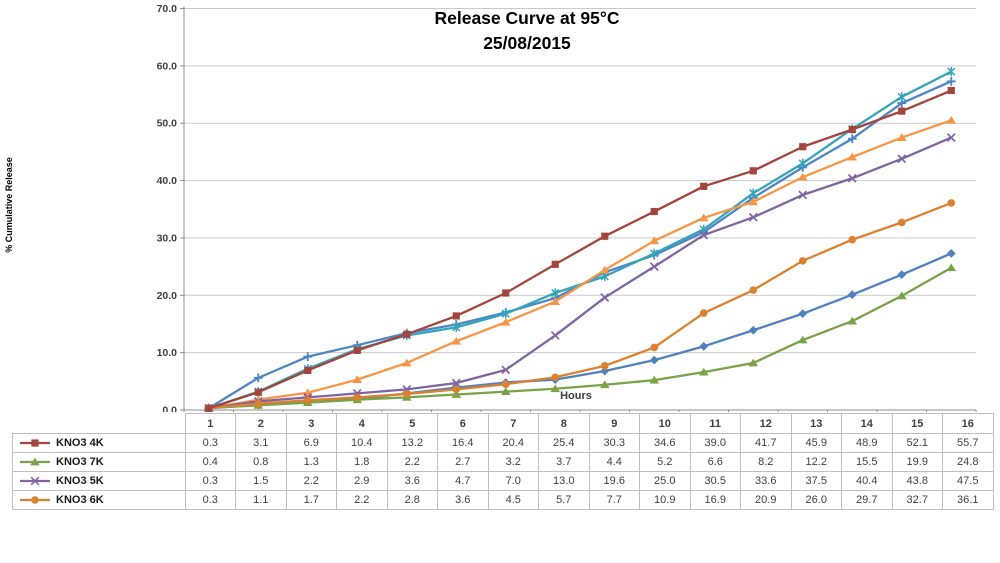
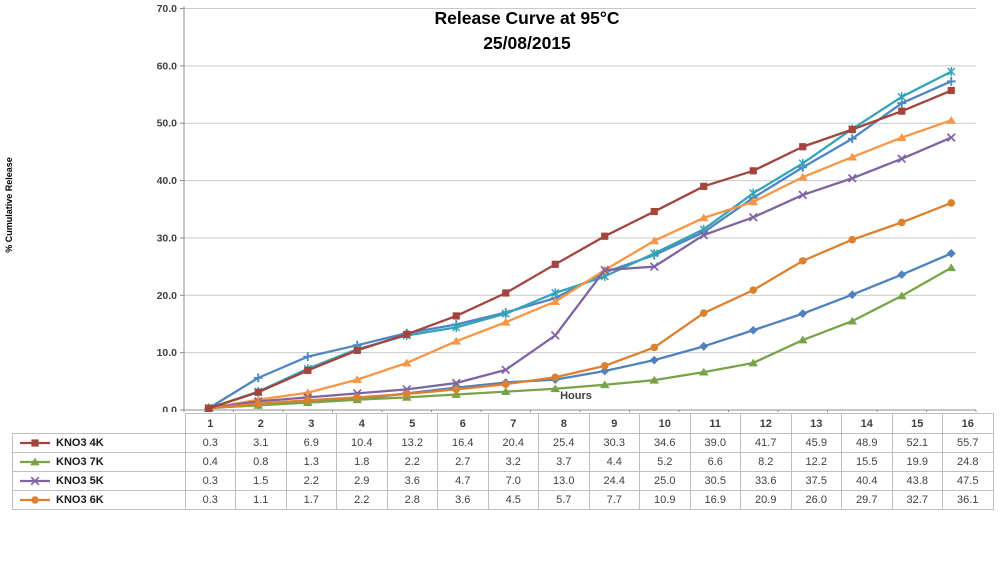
KNO3 5K/9: 19.6 -> 24.4
